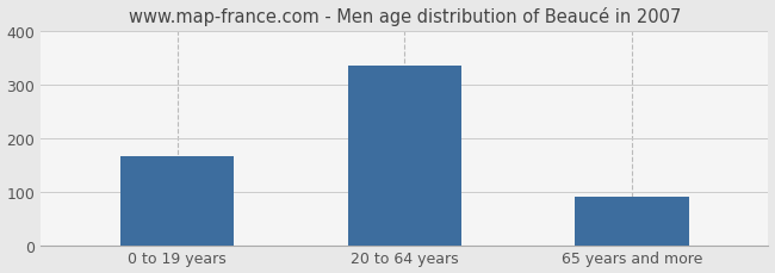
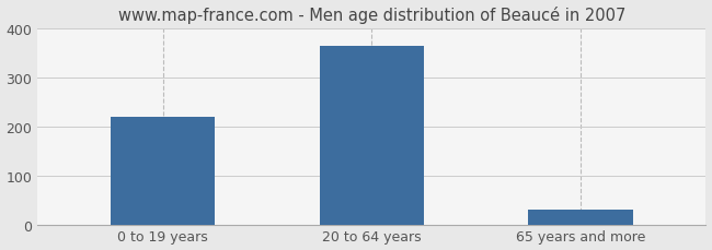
0 to 19 years: 165 -> 220
20 to 64 years: 335 -> 365
65 years and more: 91 -> 30
